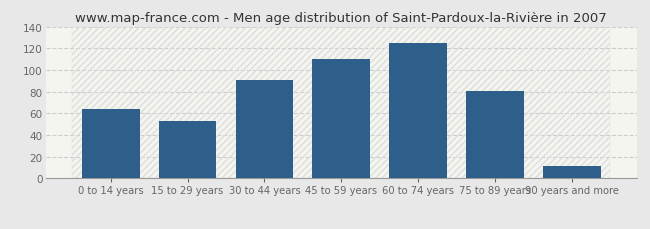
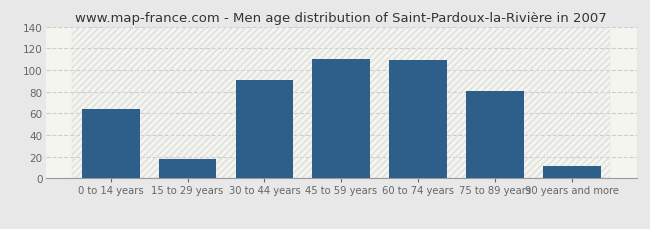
15 to 29 years: 53 -> 18
60 to 74 years: 125 -> 109
